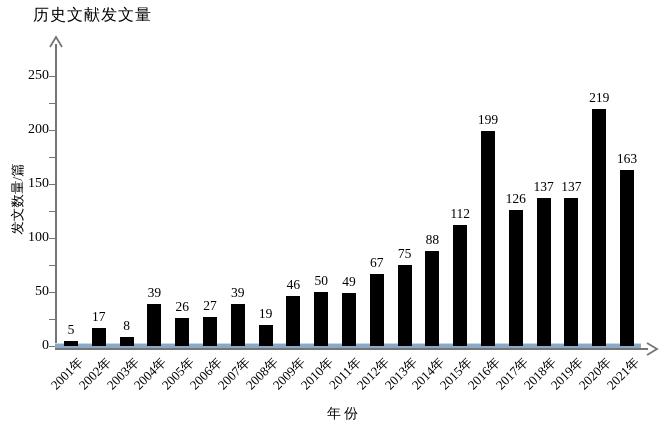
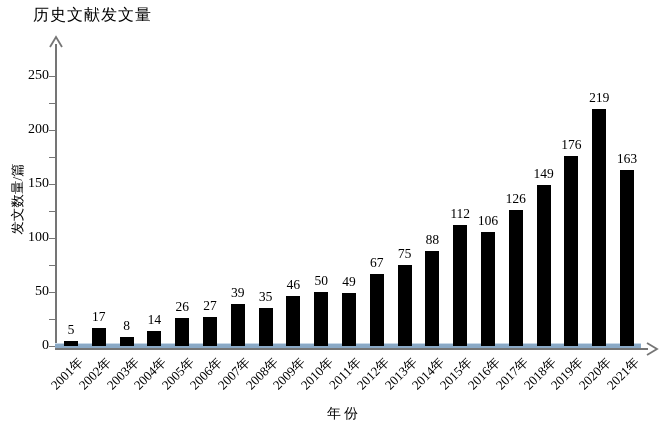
2004年: 39 -> 14
2008年: 19 -> 35
2016年: 199 -> 106
2018年: 137 -> 149
2019年: 137 -> 176
